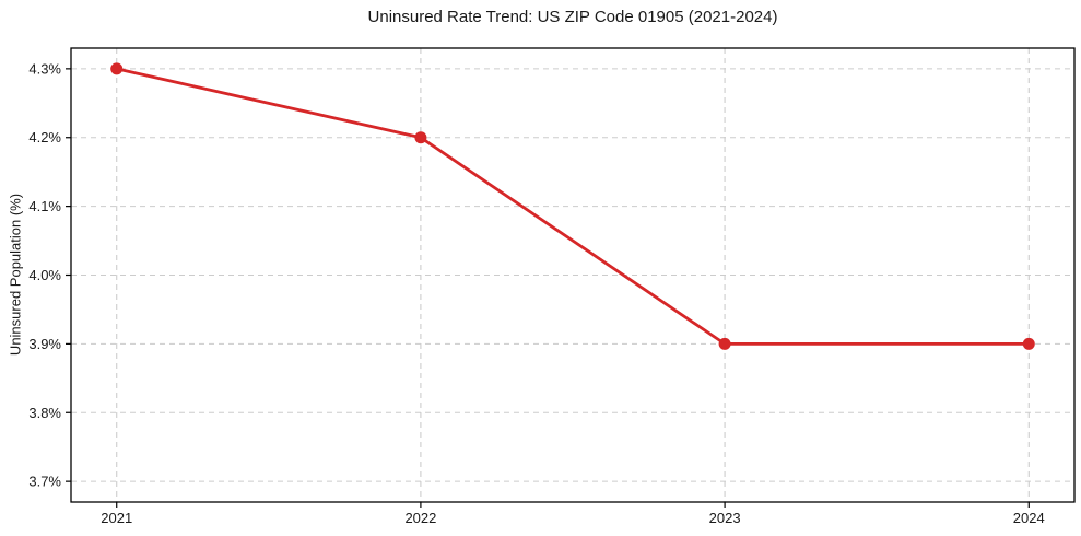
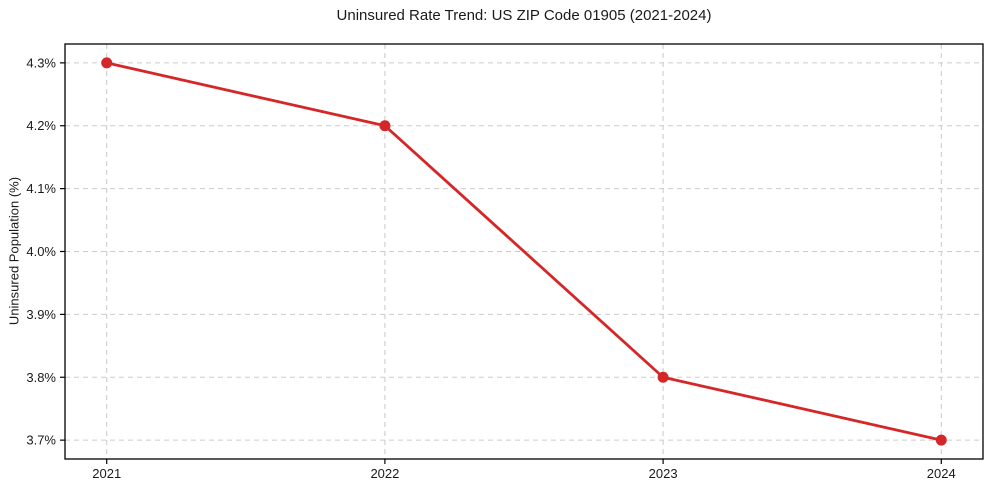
2023: 3.9% -> 3.8%
2024: 3.9% -> 3.7%
